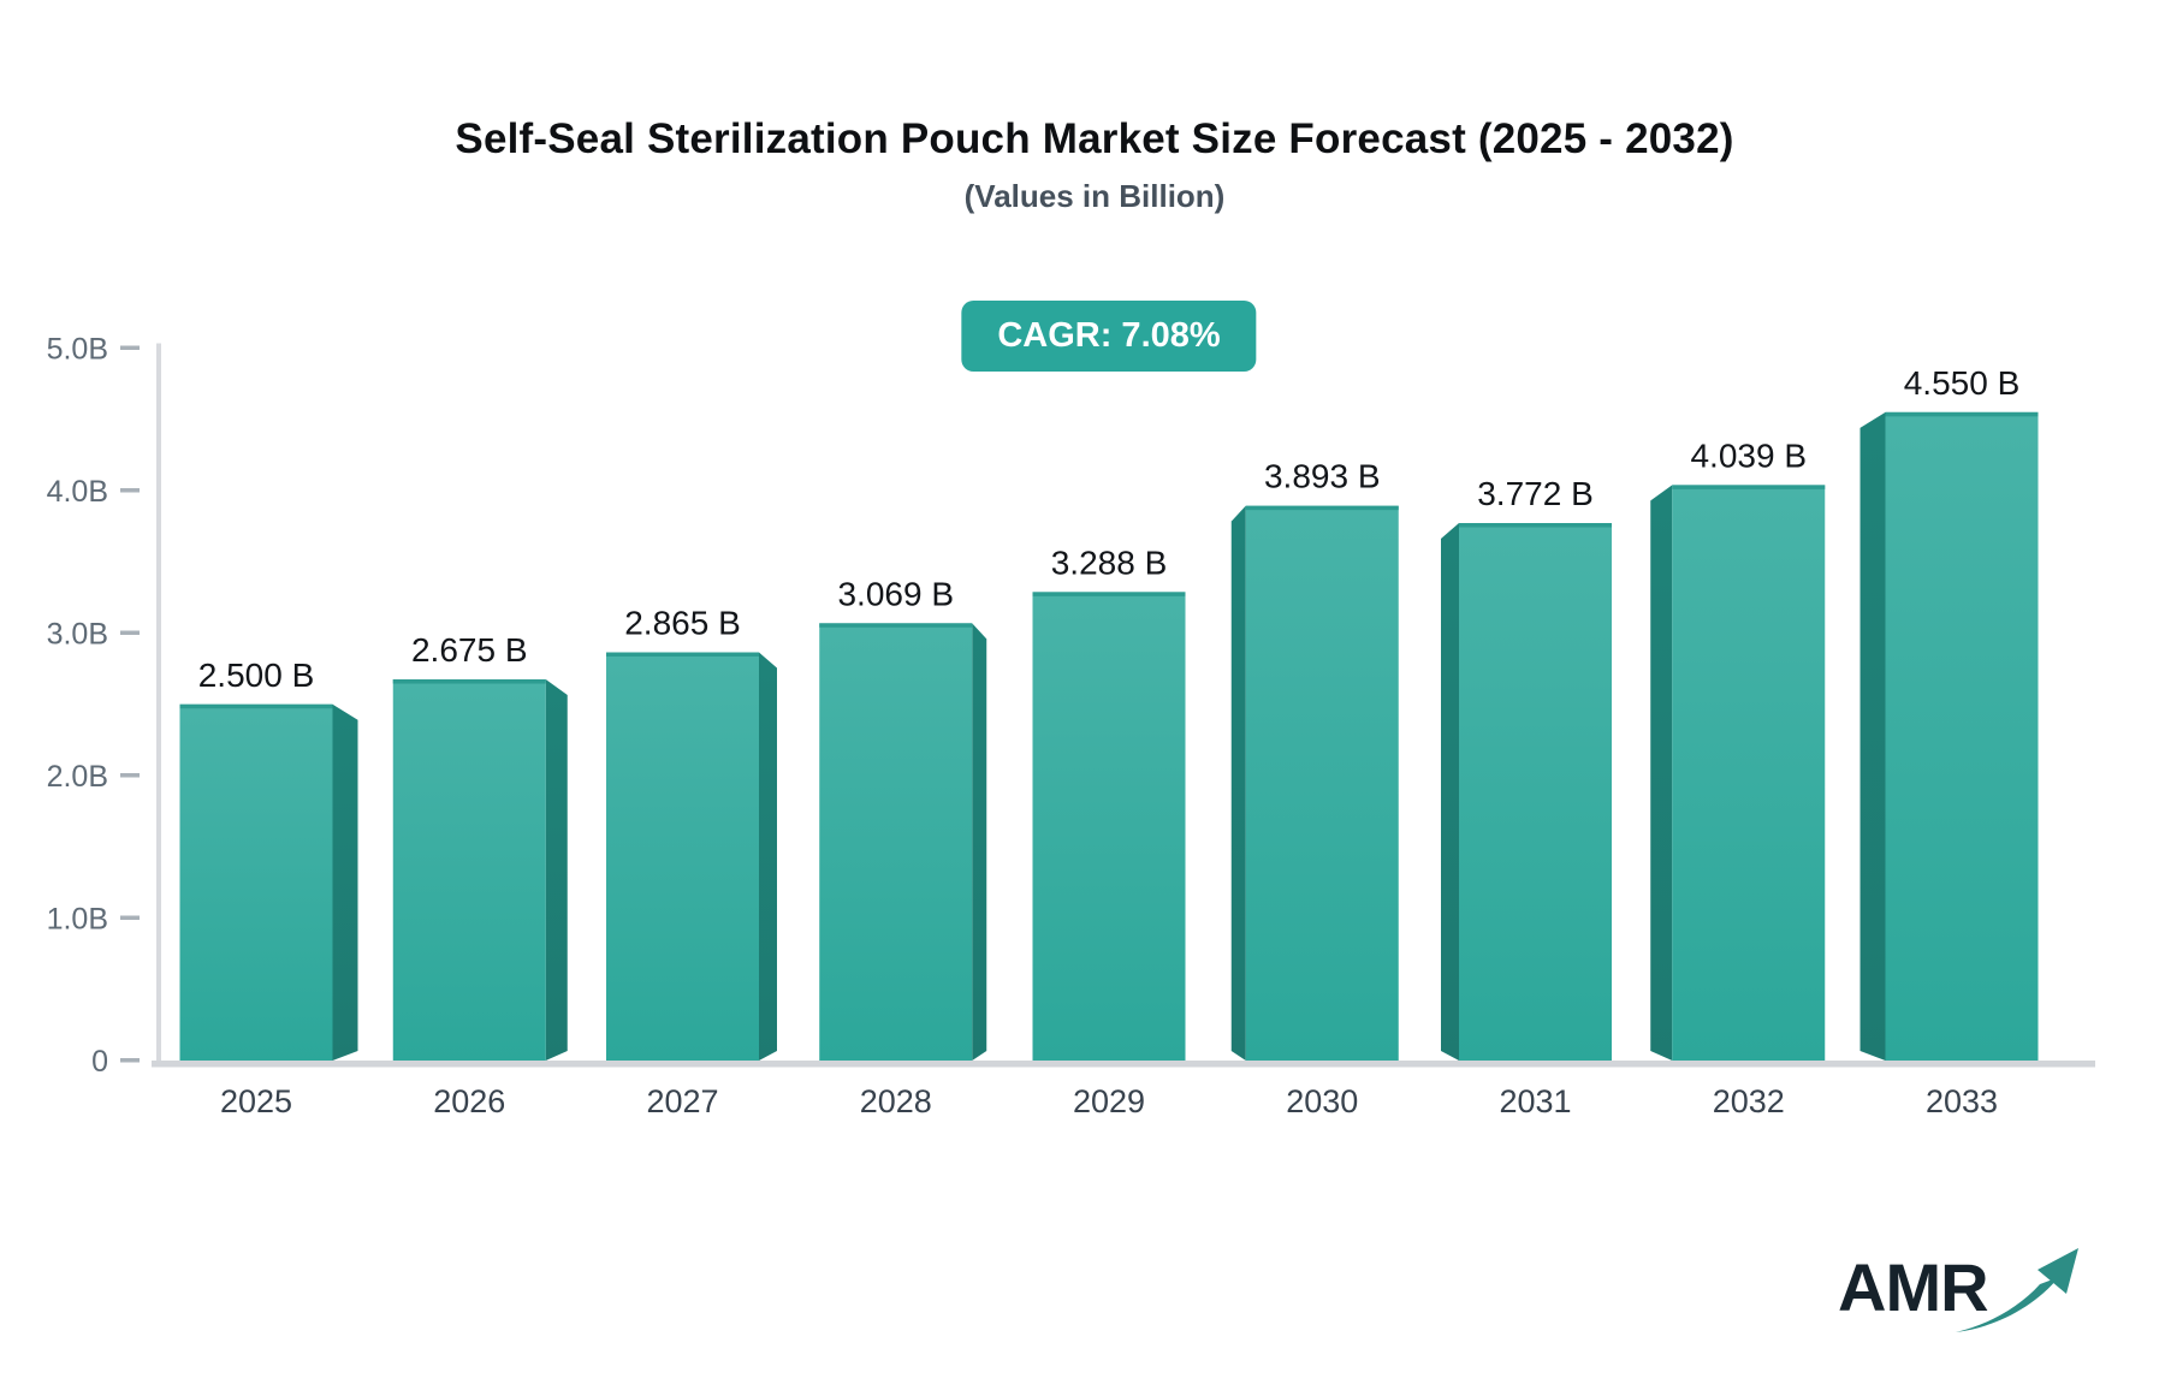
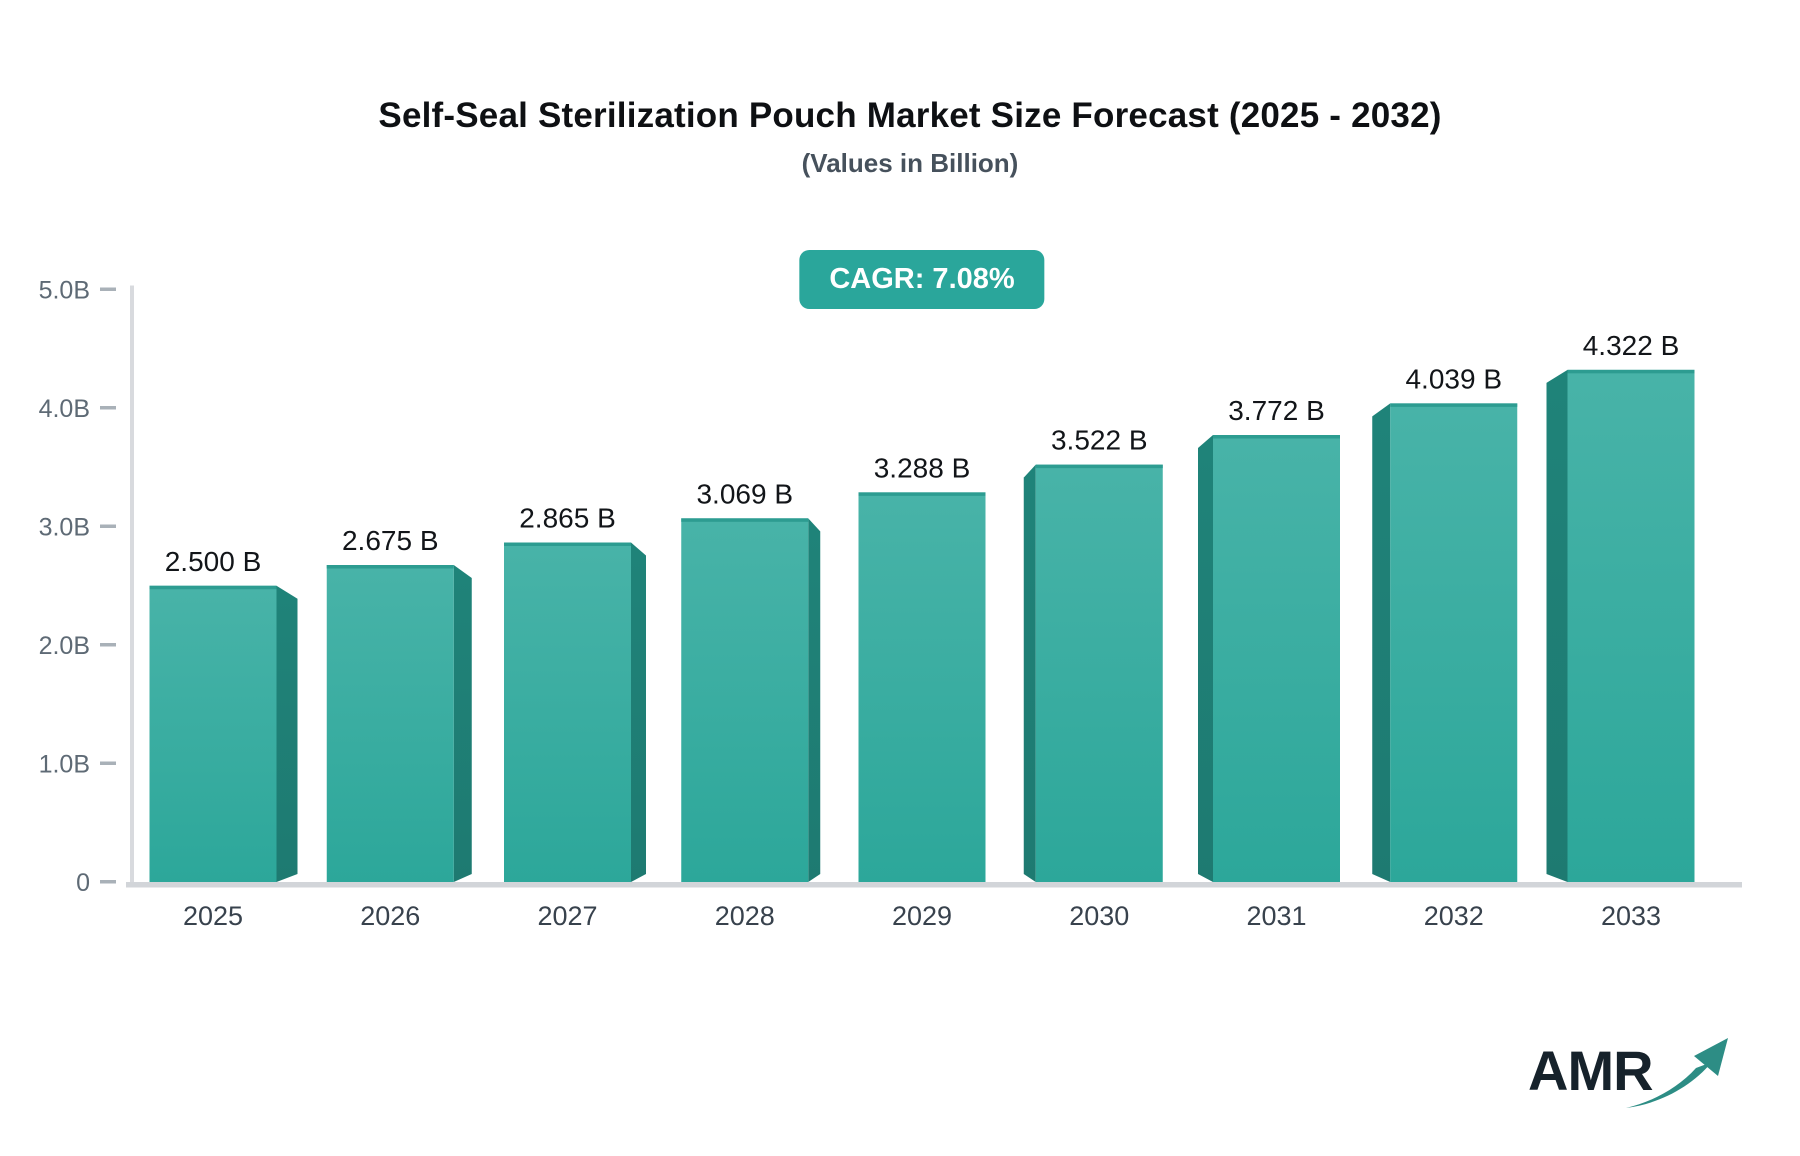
2030: 3.893 -> 3.522
2033: 4.550 -> 4.322
